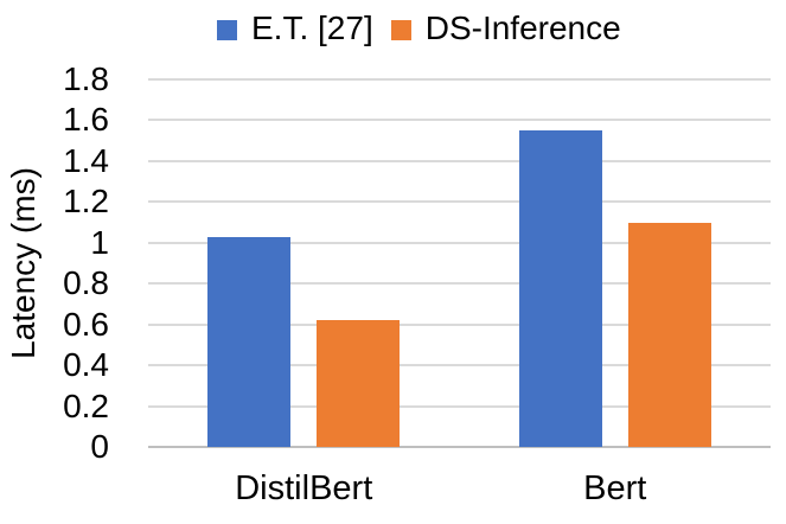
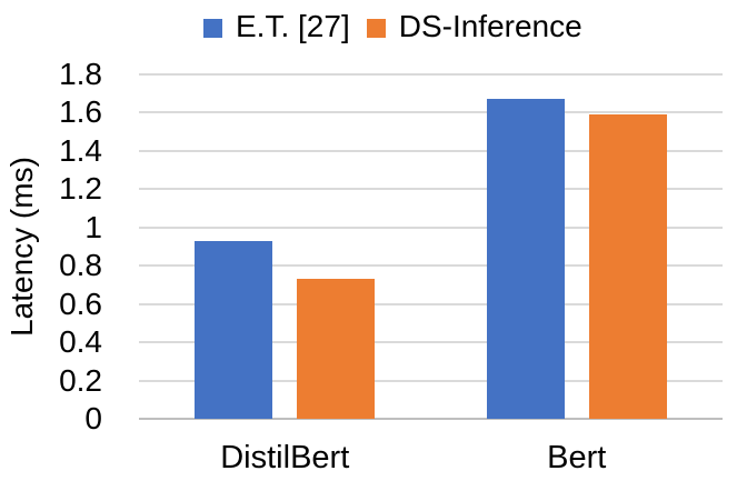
E.T. [27]/DistilBert: 1.03 -> 0.93
DS-Inference/DistilBert: 0.62 -> 0.73
E.T. [27]/Bert: 1.55 -> 1.67
DS-Inference/Bert: 1.10 -> 1.59
